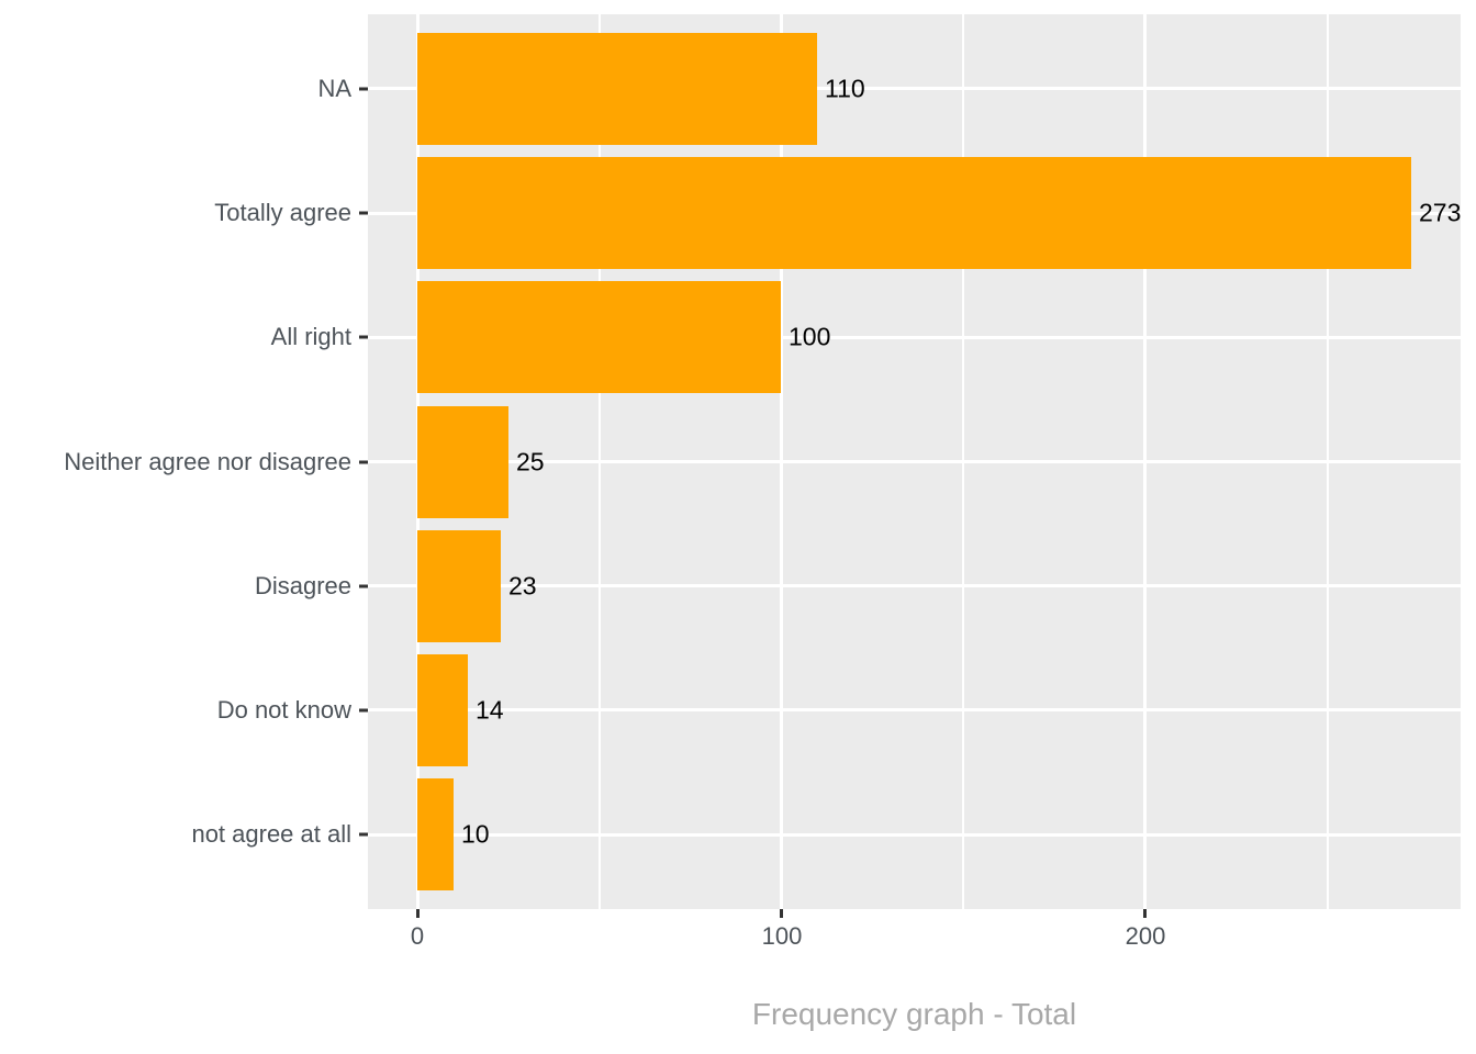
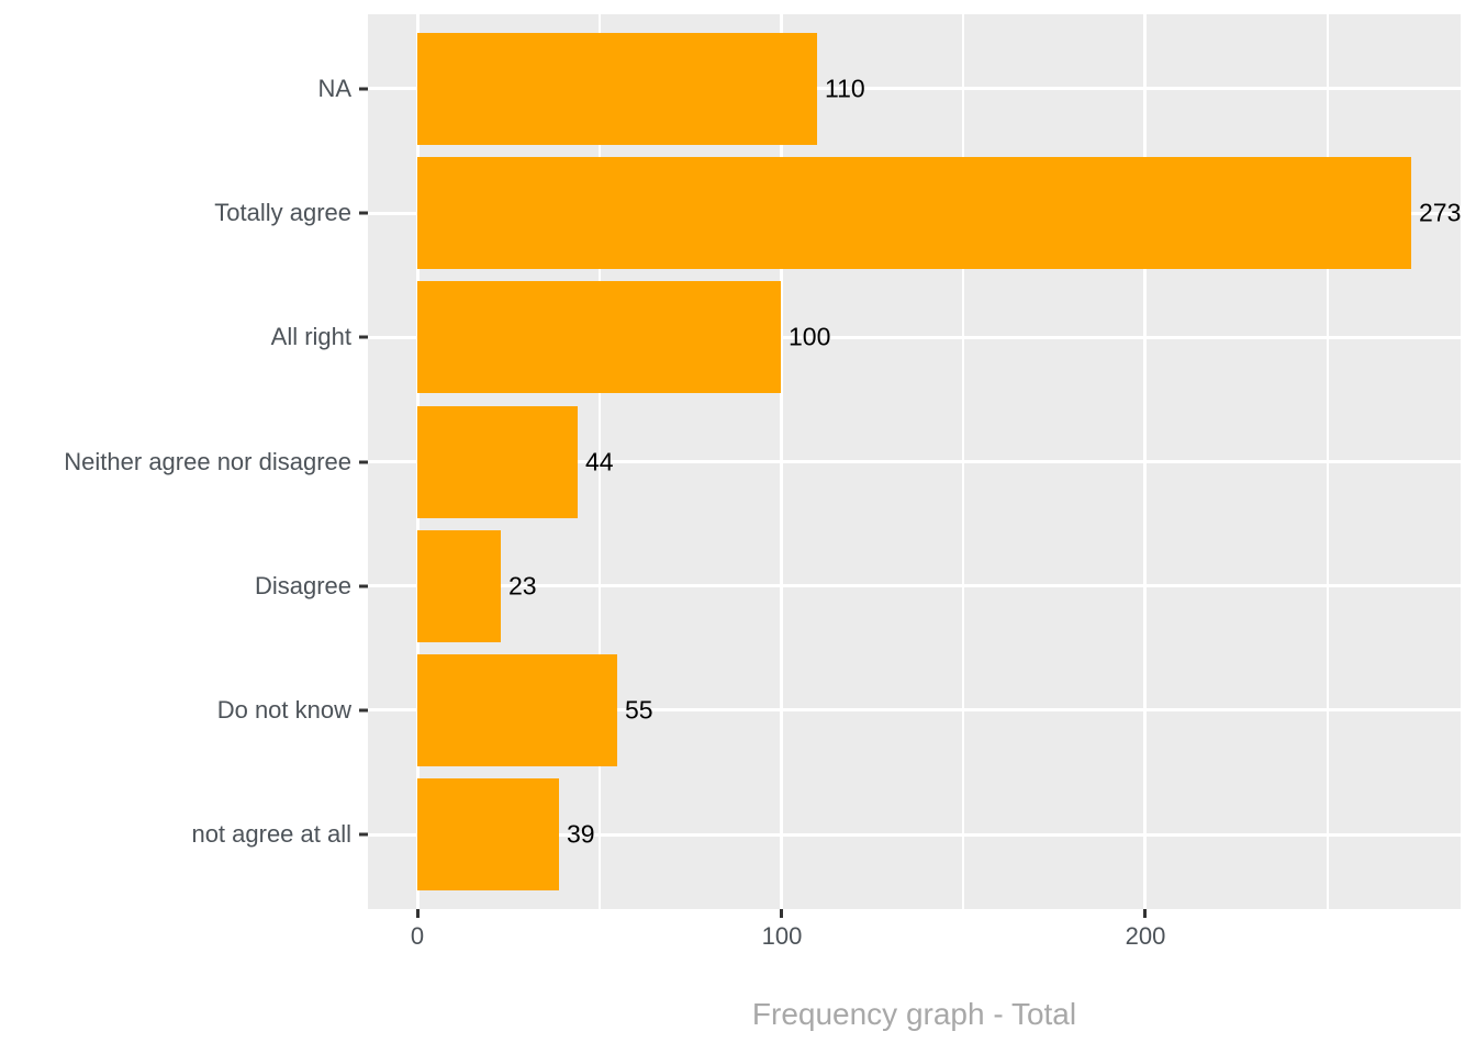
Neither agree nor disagree: 25 -> 44
Do not know: 14 -> 55
not agree at all: 10 -> 39
